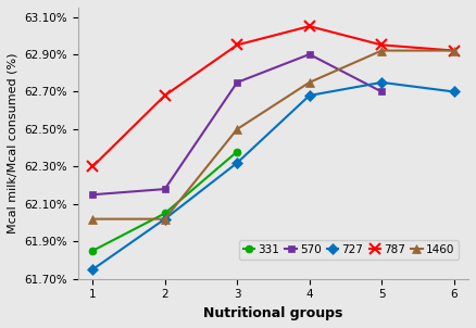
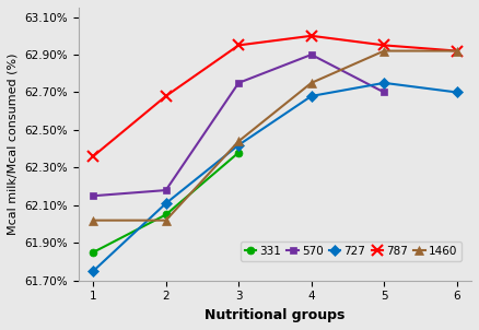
787/1: 62.30% -> 62.36%
727/2: 62.02% -> 62.11%
727/3: 62.32% -> 62.42%
1460/3: 62.50% -> 62.44%
787/4: 63.05% -> 63.00%
